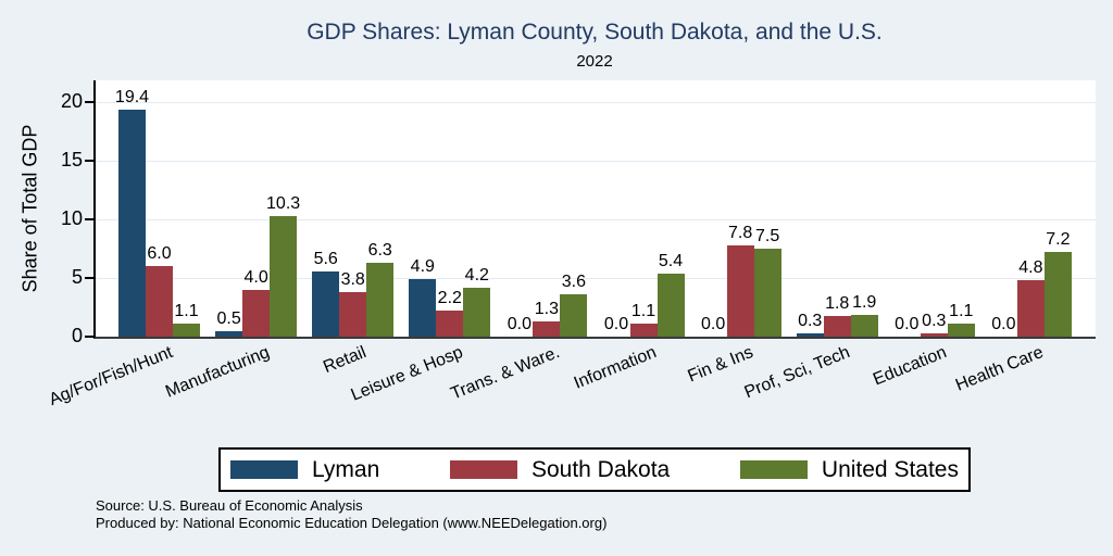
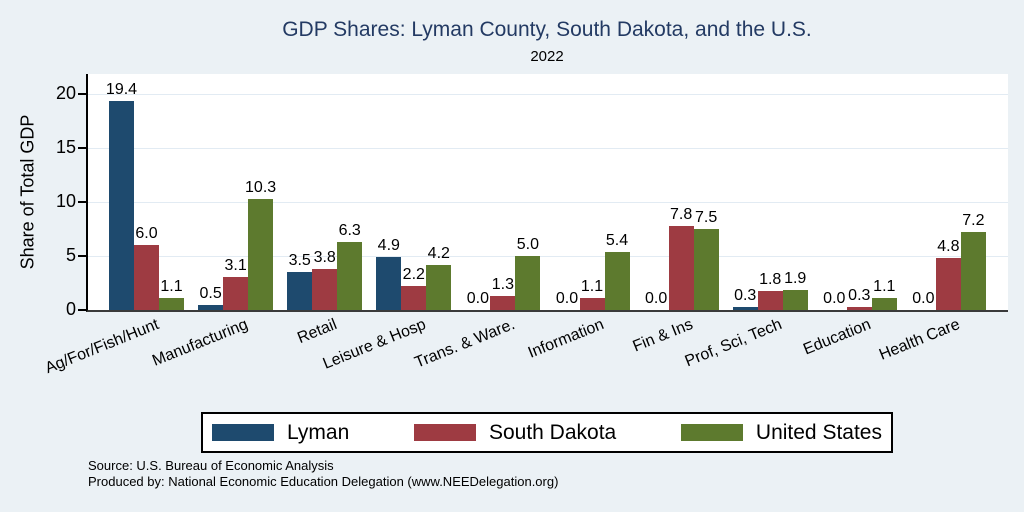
South Dakota/Manufacturing: 4.0 -> 3.1
Lyman/Retail: 5.6 -> 3.5
United States/Trans. & Ware.: 3.6 -> 5.0
